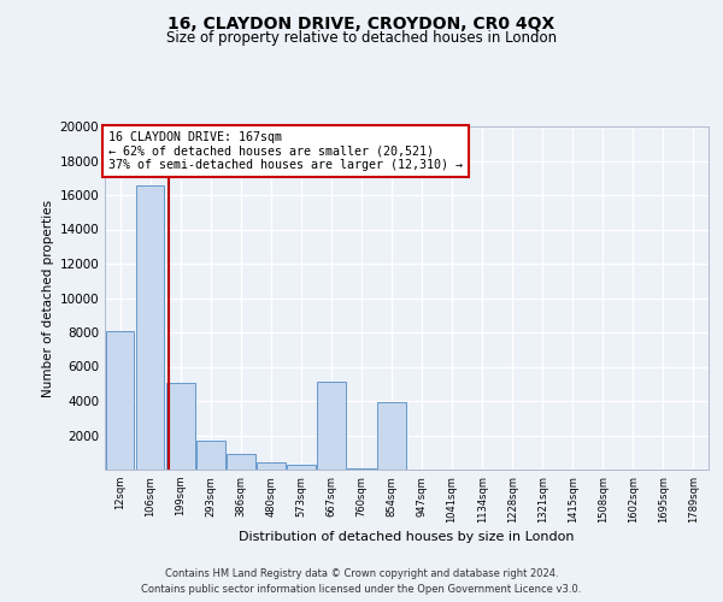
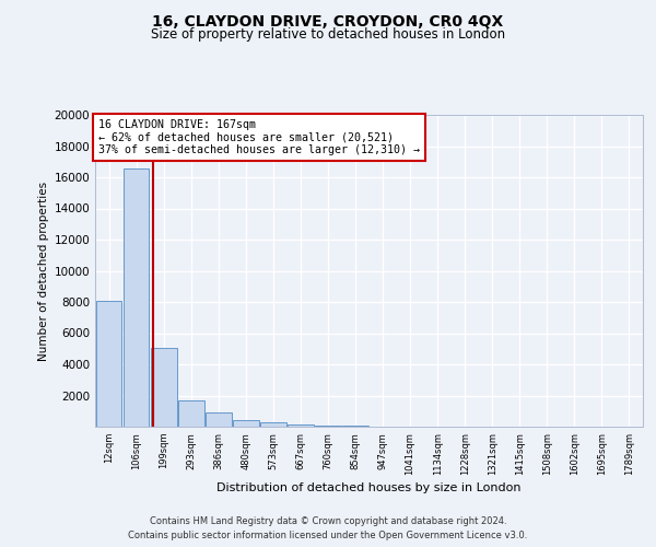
667sqm: 5100 -> 100
854sqm: 3900 -> 0
